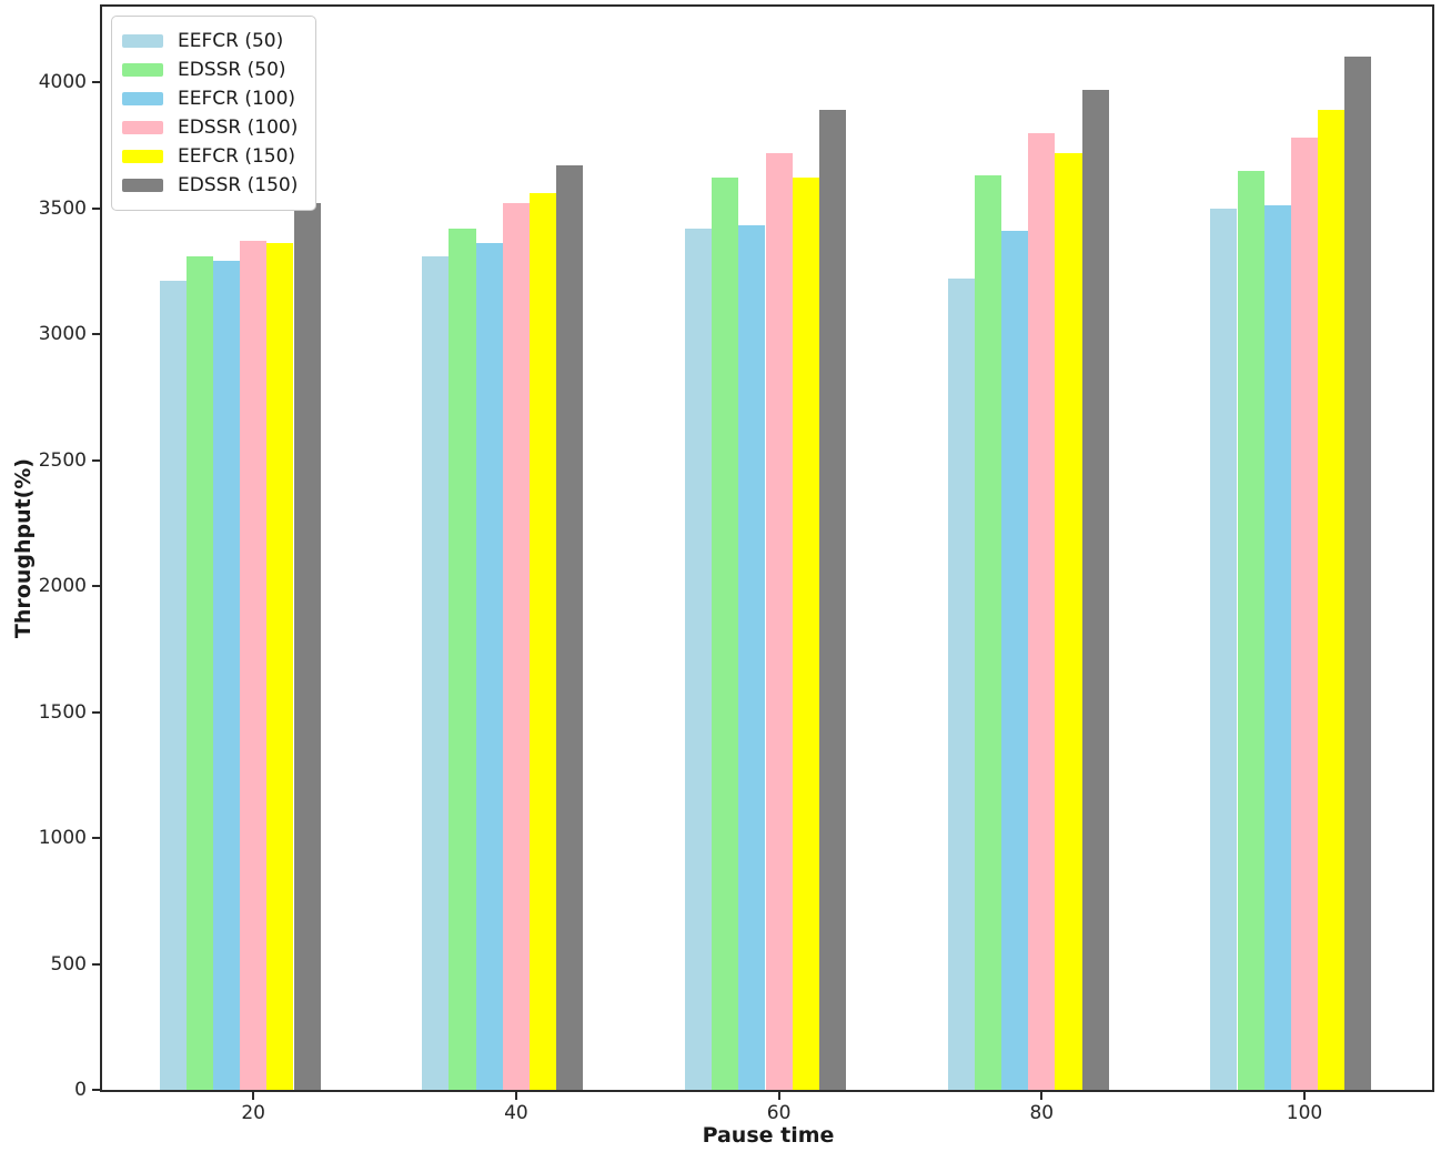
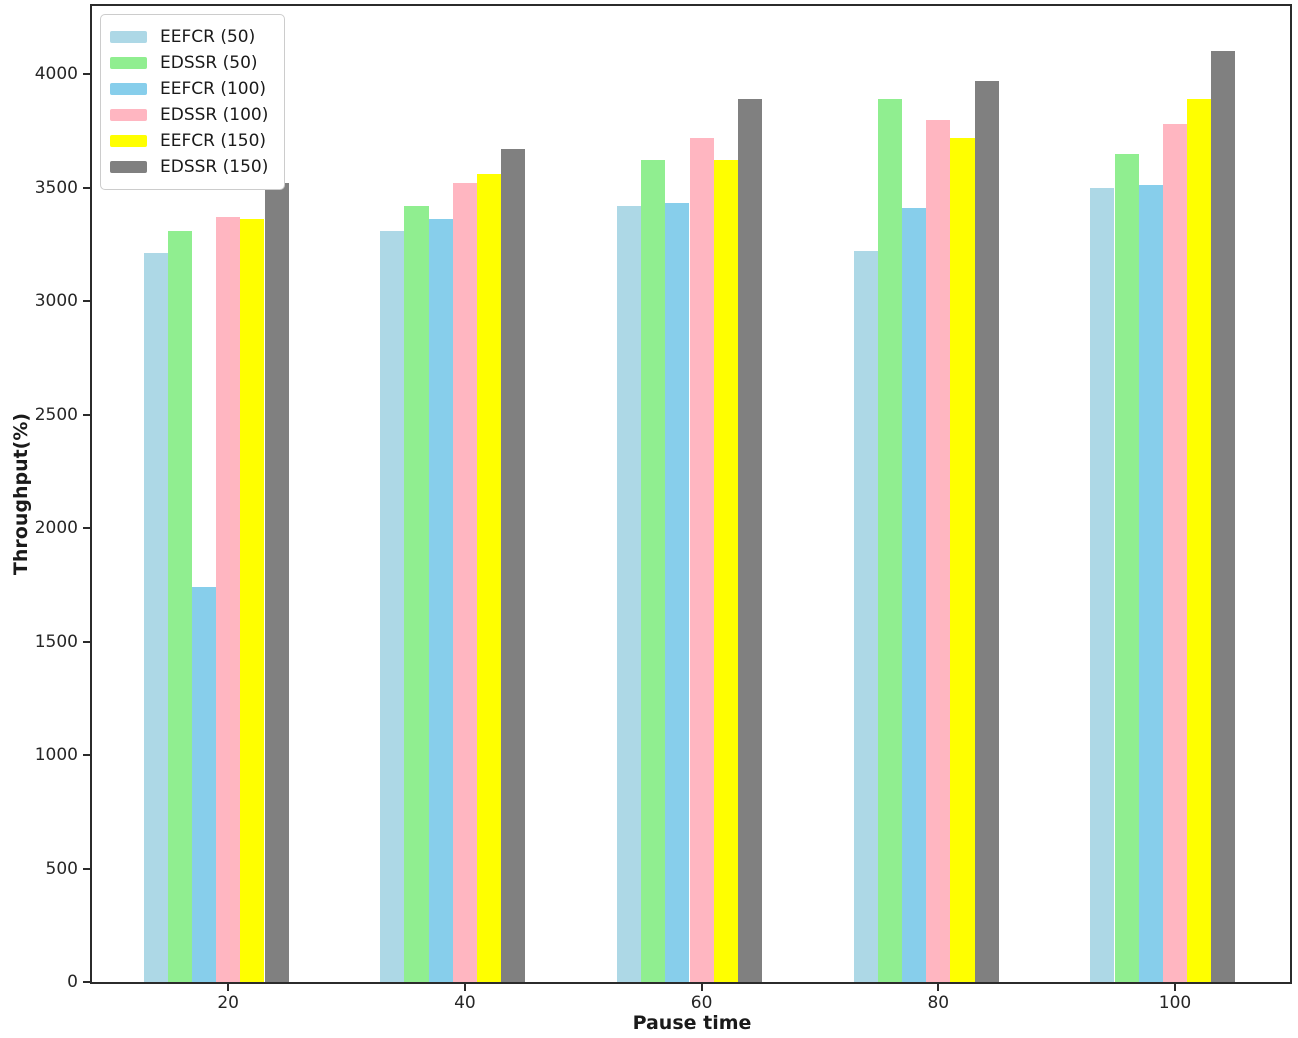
EEFCR (100)/20: 3290 -> 1740
EDSSR (50)/80: 3630 -> 3890
